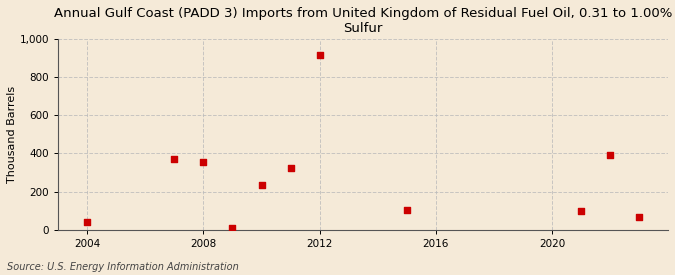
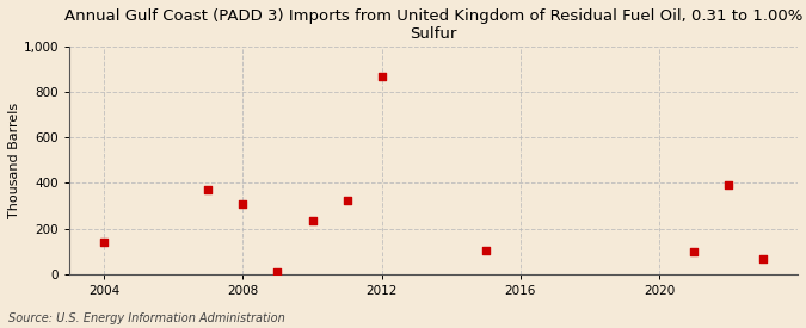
2004: 40 -> 140
2008: 360 -> 310
2012: 920 -> 870
